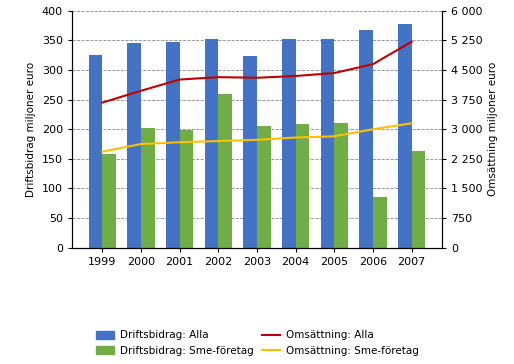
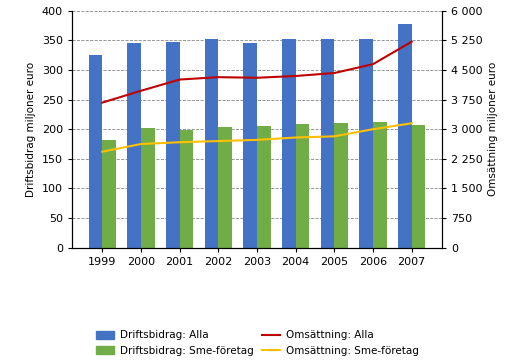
Driftsbidrag: Sme-företag/1999: 158 -> 182
Driftsbidrag: Sme-företag/2002: 260 -> 203
Driftsbidrag: Alla/2003: 324 -> 345
Driftsbidrag: Alla/2006: 368 -> 352
Driftsbidrag: Sme-företag/2006: 86 -> 212
Driftsbidrag: Sme-företag/2007: 164 -> 207
